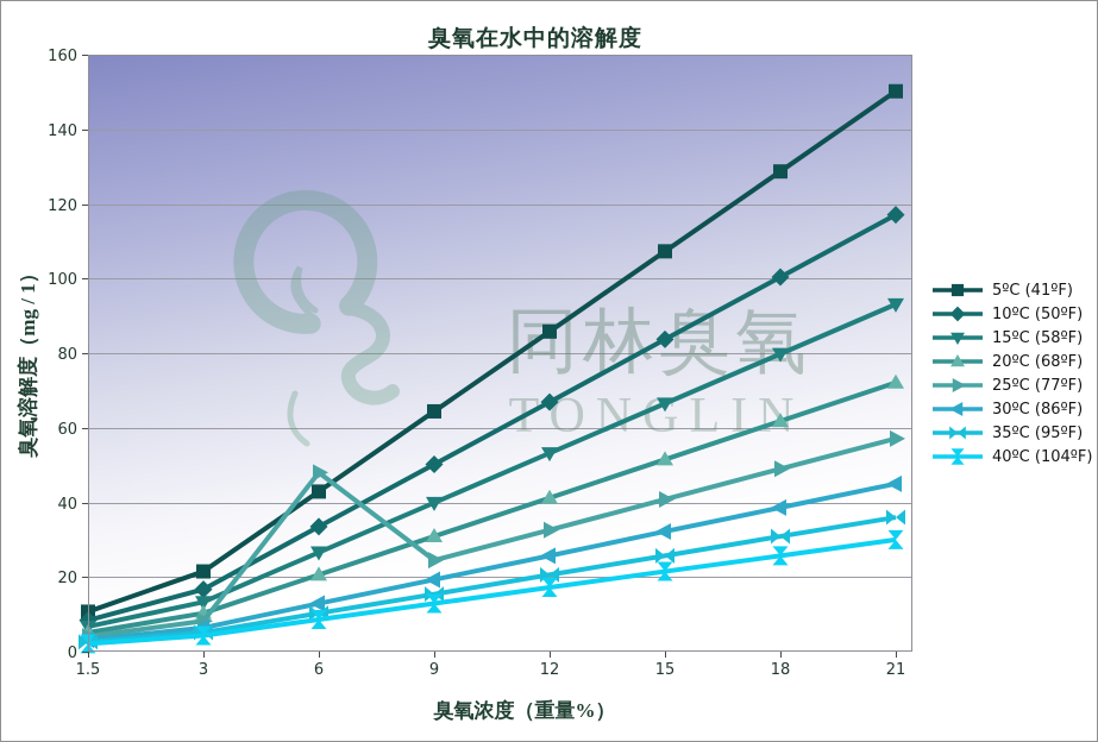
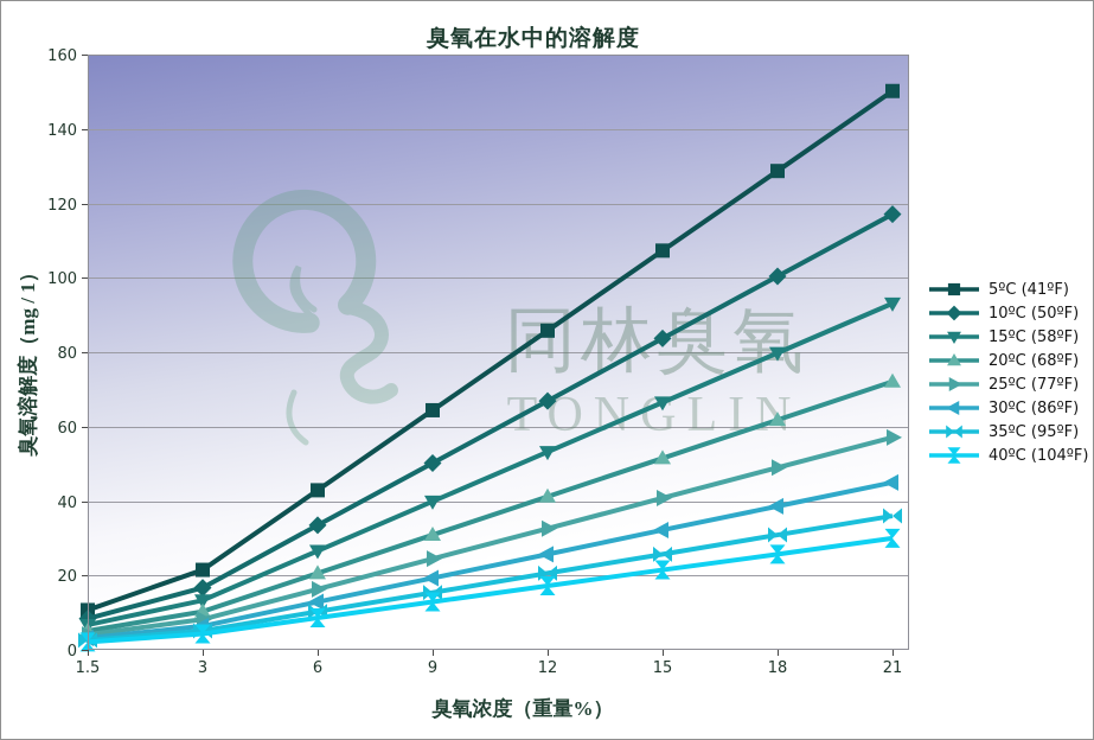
25ºC (77ºF)/6: 48 -> 16
